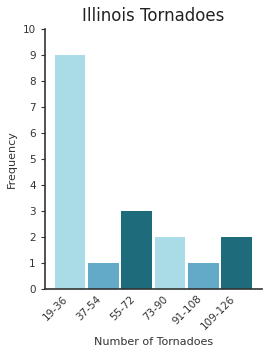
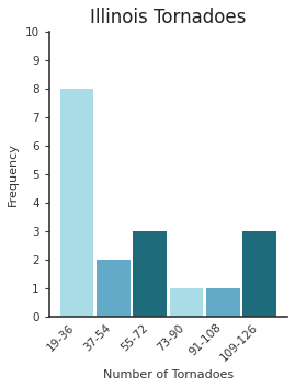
19-36: 9 -> 8
37-54: 1 -> 2
73-90: 2 -> 1
109-126: 2 -> 3
